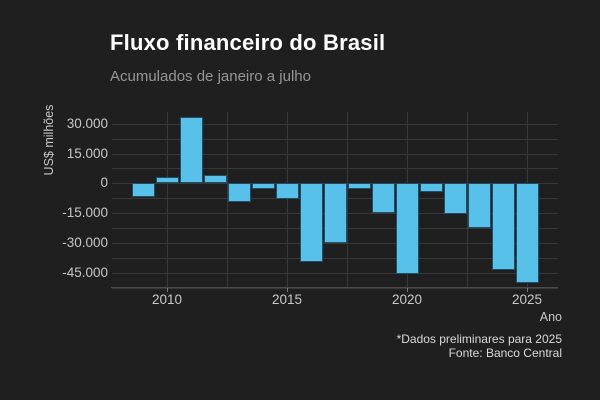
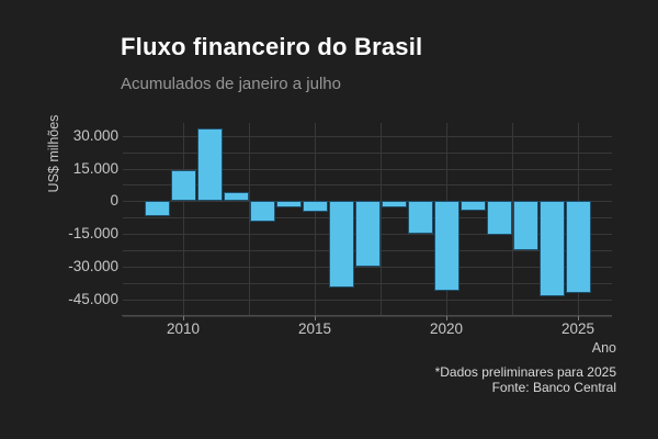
2010: 3000 -> 14000
2015: -8000 -> -5000
2020: -46000 -> -41000
2025: -50000 -> -42000
